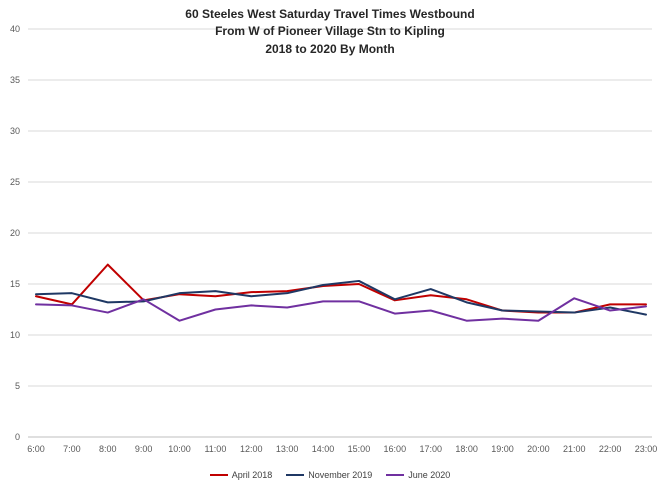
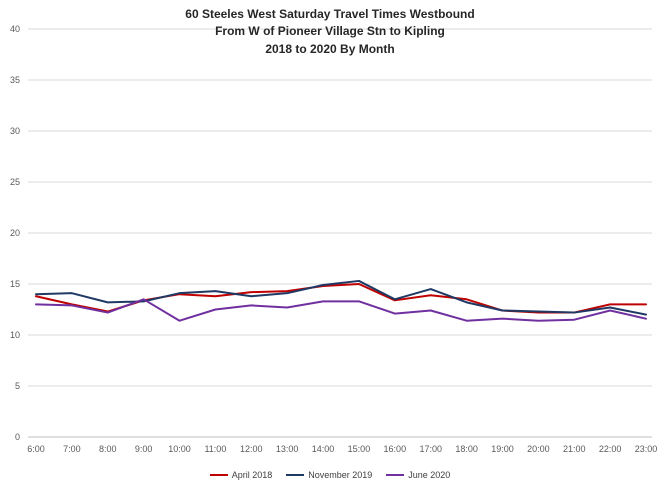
April 2018/8:00: 16.9 -> 12.3
June 2020/21:00: 13.6 -> 11.5
June 2020/23:00: 12.8 -> 11.6
